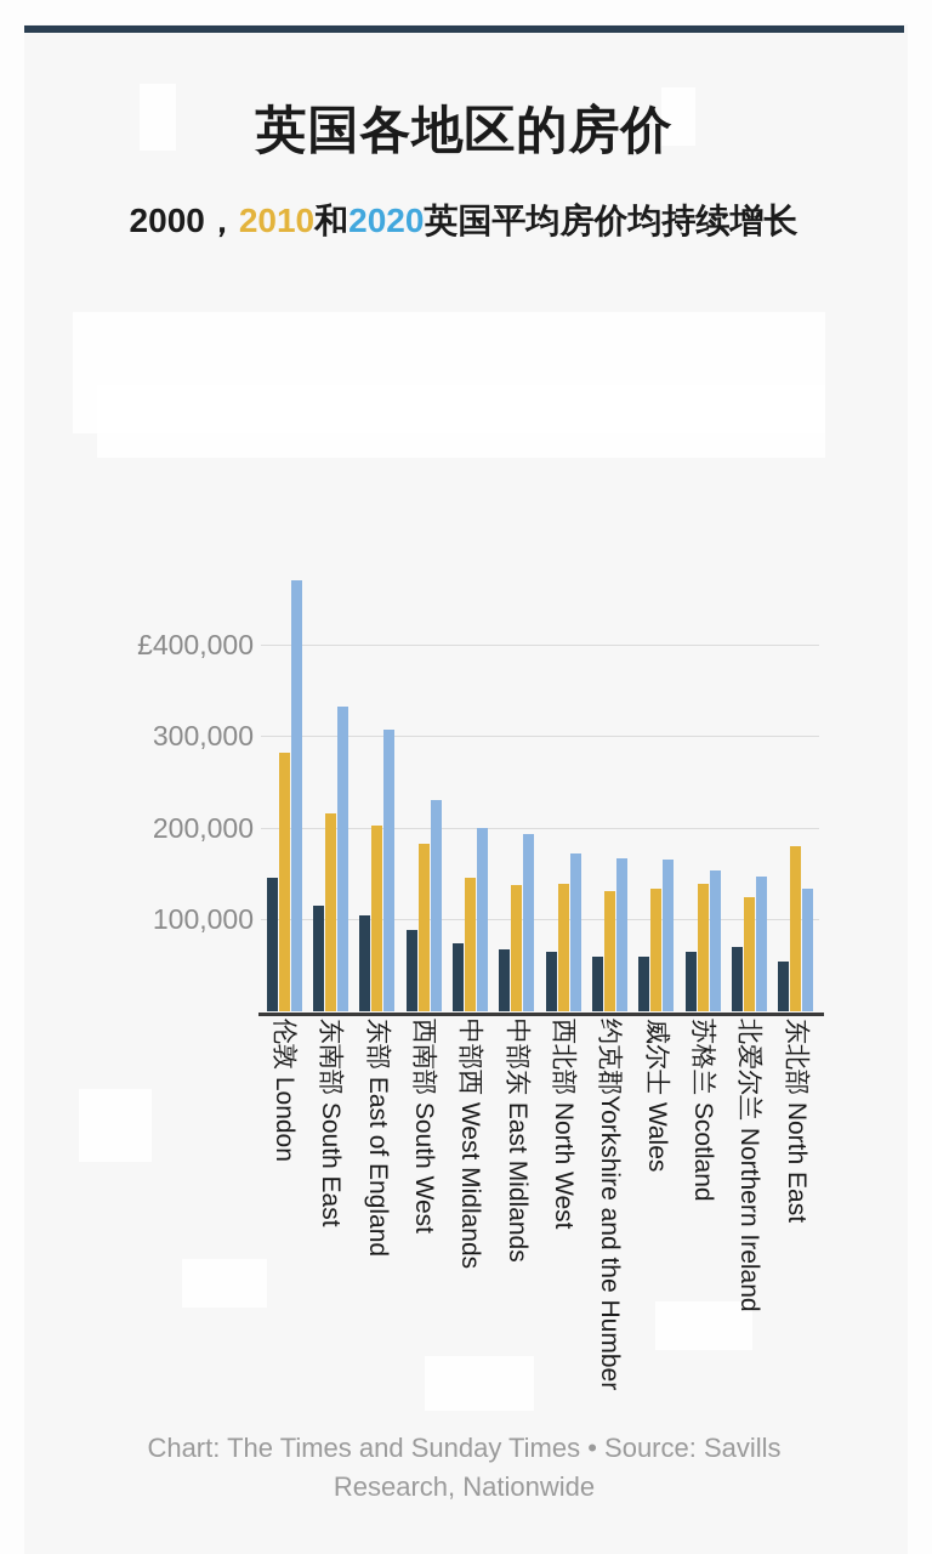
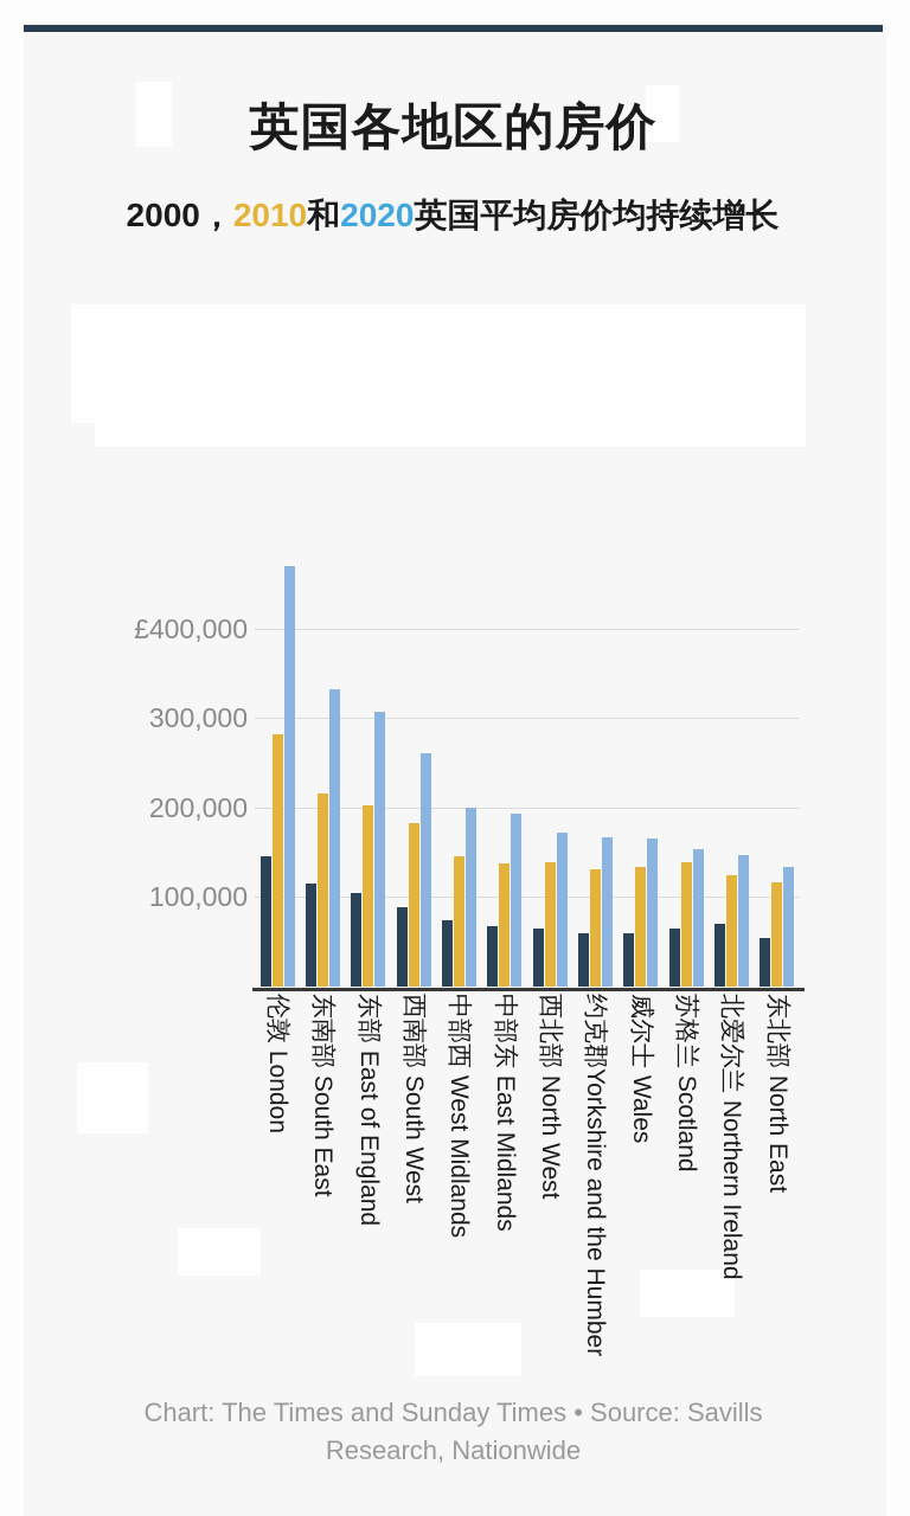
2020/西南部 South West: £230000 -> £260000
2010/东北部 North East: £180000 -> £120000
